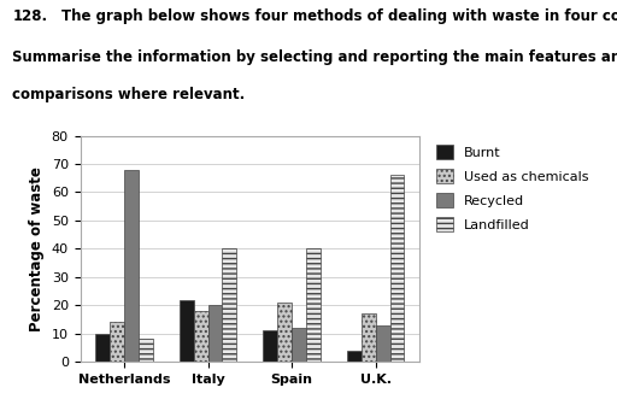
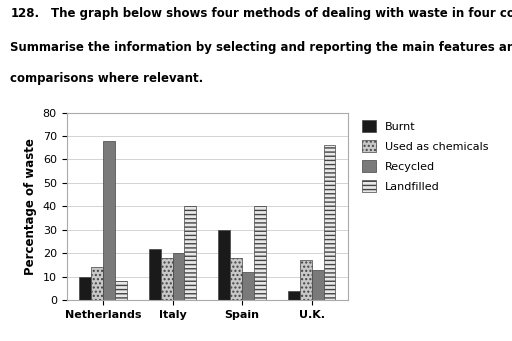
Burnt/Spain: 11 -> 30
Used as chemicals/Spain: 21 -> 18
